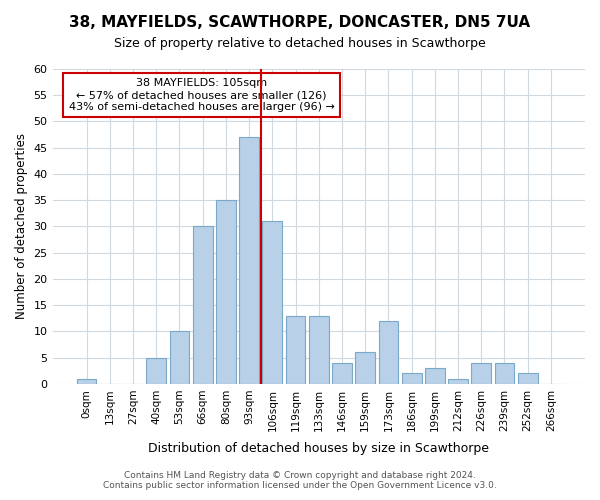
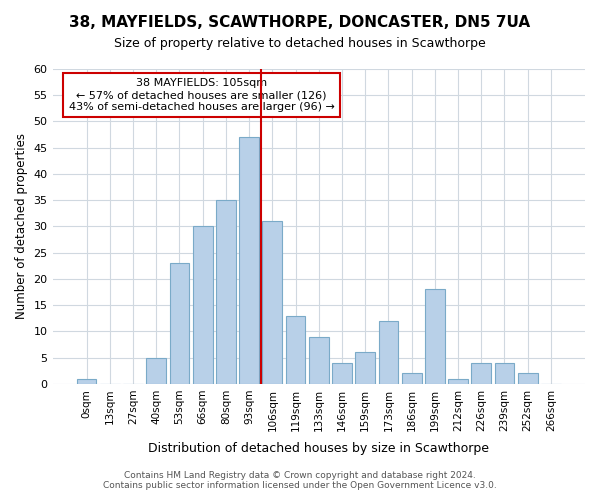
53sqm: 10 -> 23
133sqm: 13 -> 9
199sqm: 3 -> 18
